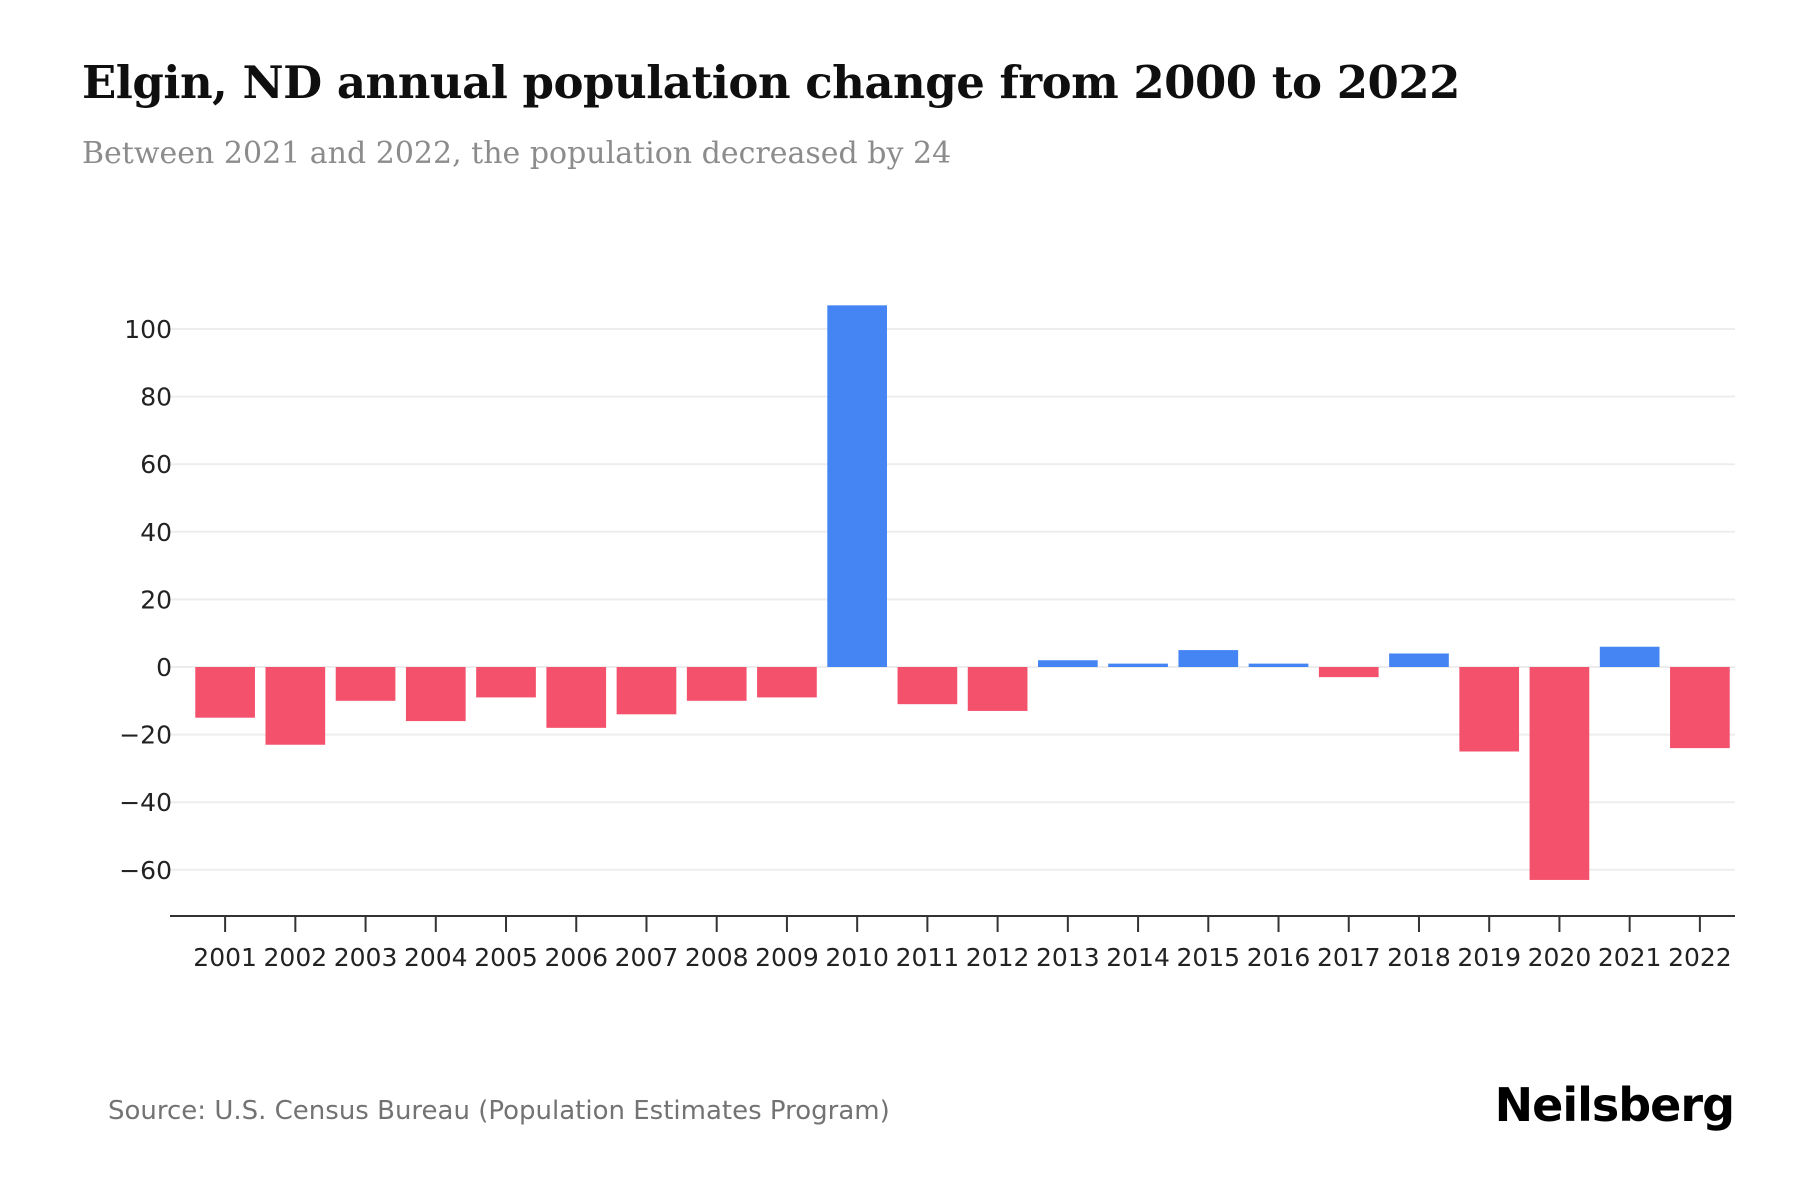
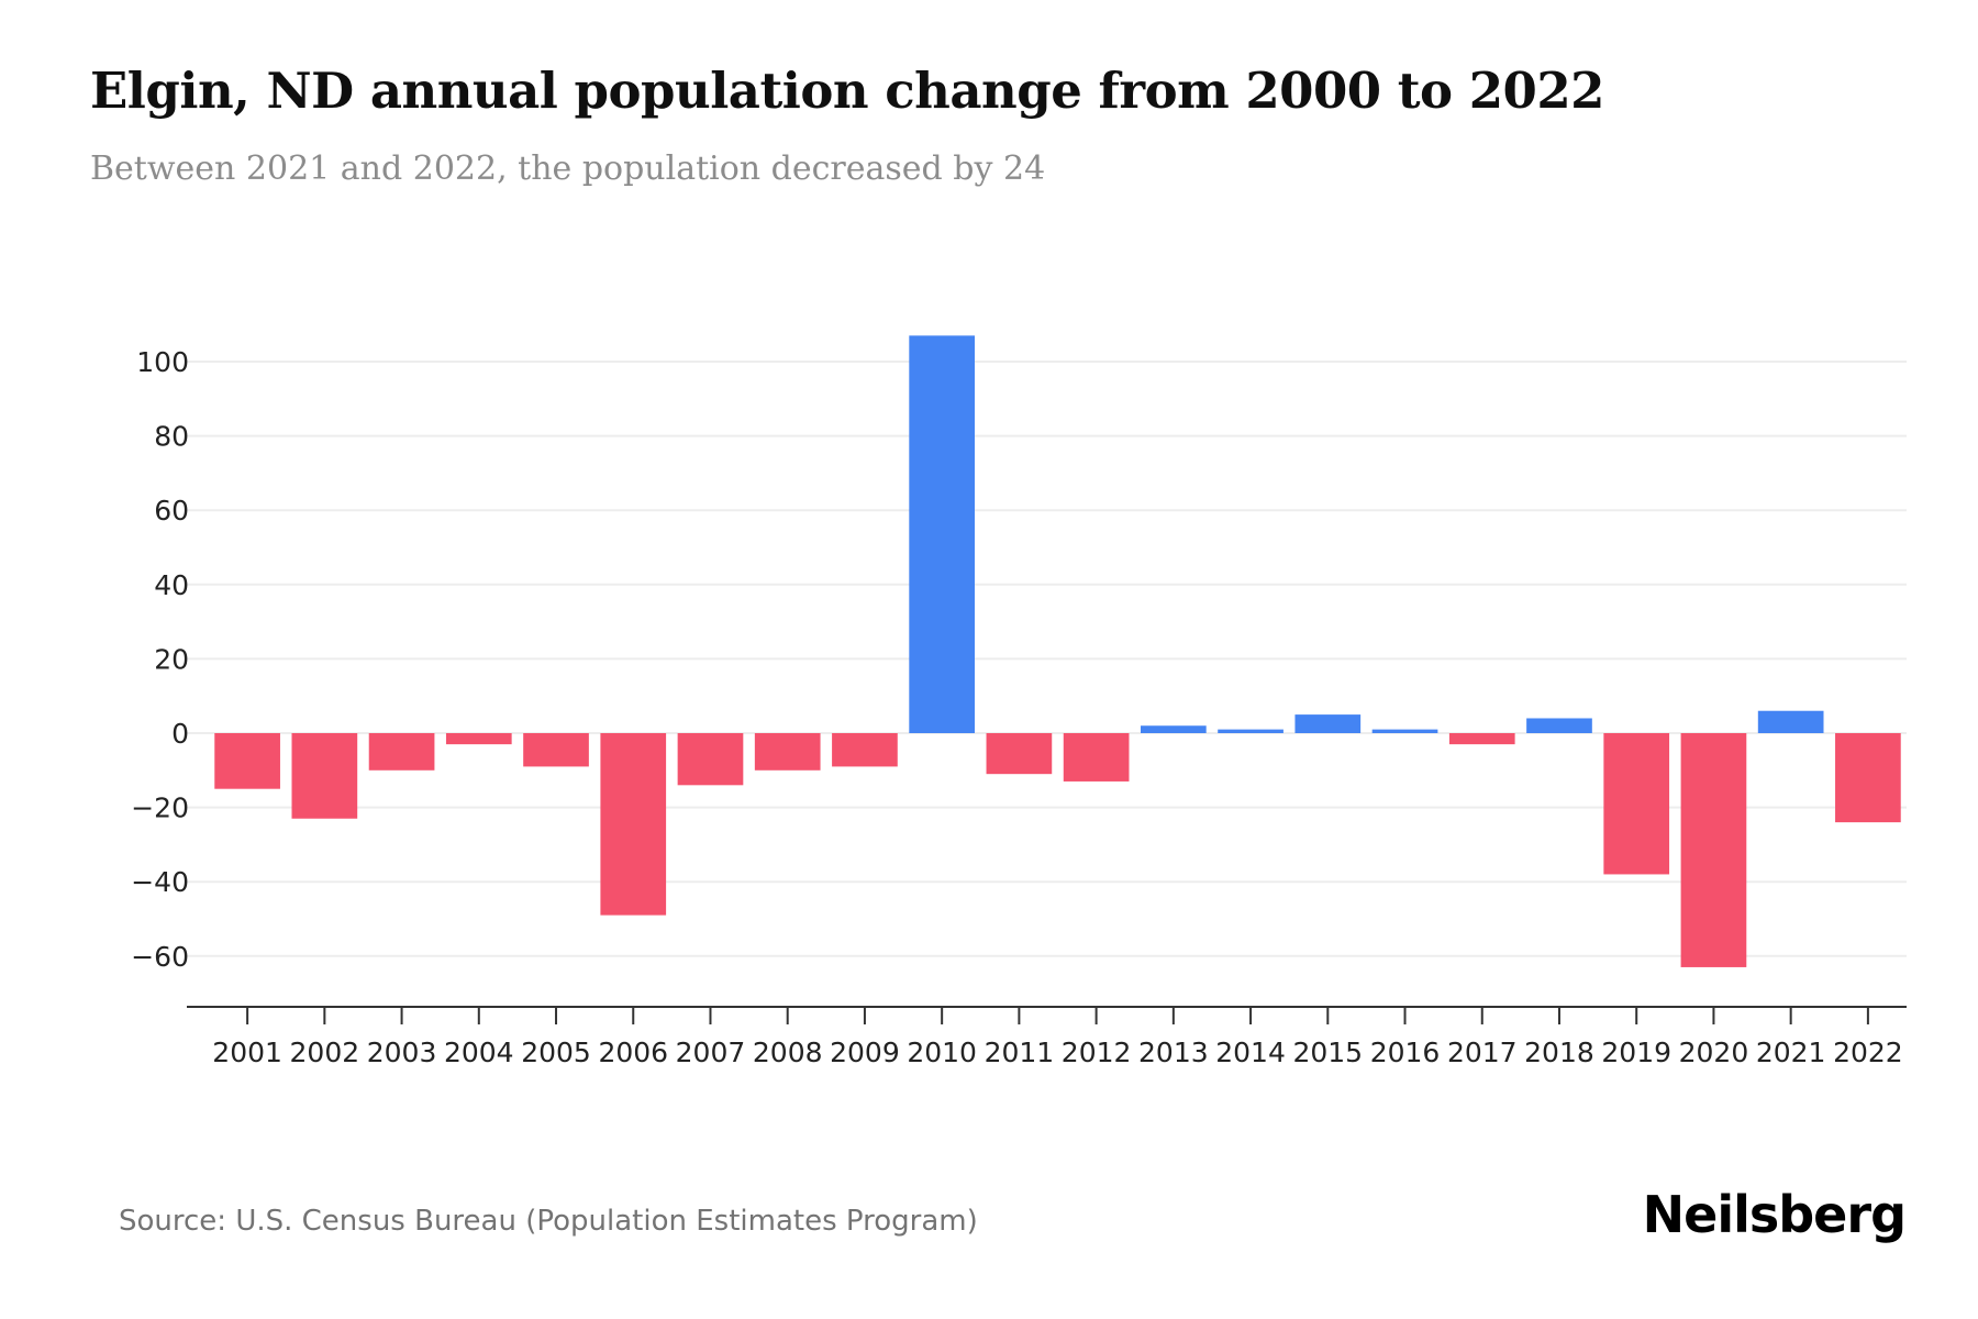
2004: -16 -> -3
2006: -18 -> -49
2019: -25 -> -38
